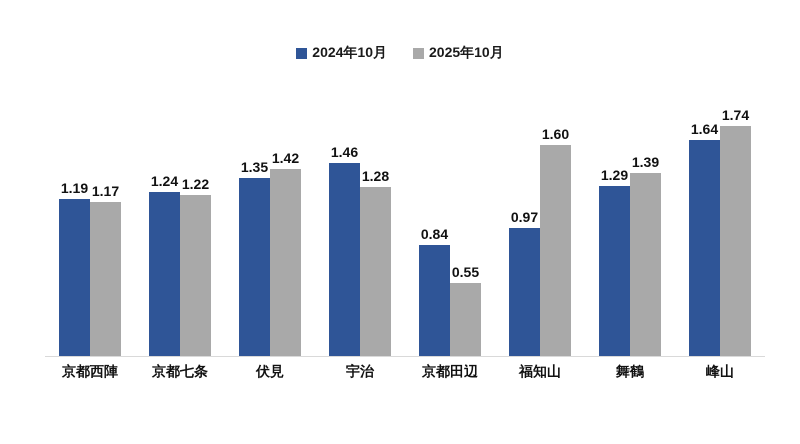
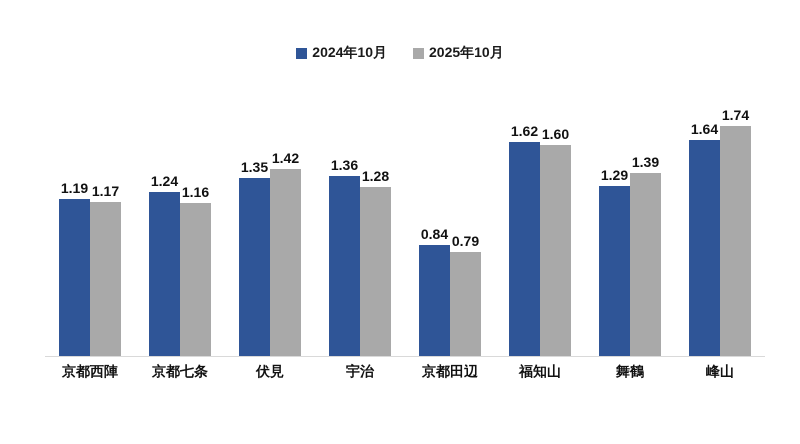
2025年10月/京都七条: 1.22 -> 1.16
2024年10月/宇治: 1.46 -> 1.36
2025年10月/京都田辺: 0.55 -> 0.79
2024年10月/福知山: 0.97 -> 1.62
